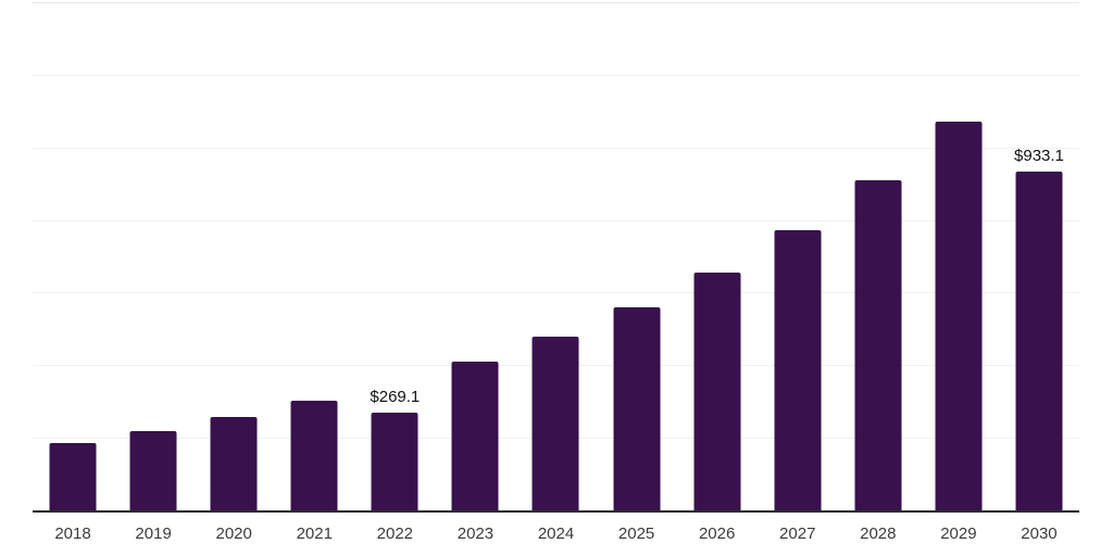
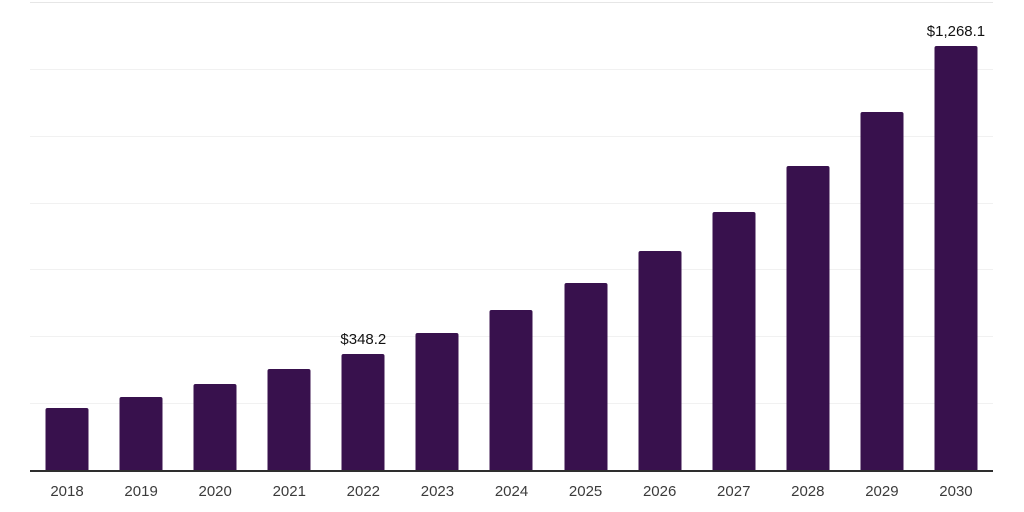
2022: $269.1 -> $348.2
2030: $933.1 -> $1,268.1
